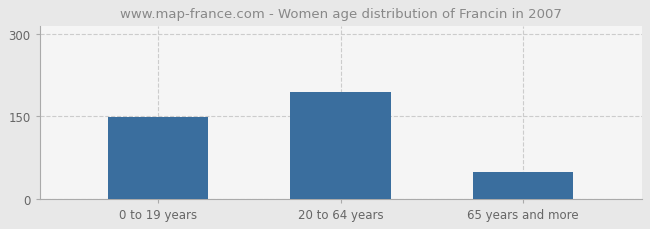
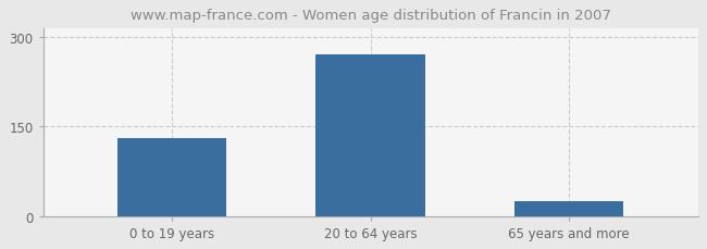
0 to 19 years: 148 -> 130
20 to 64 years: 194 -> 270
65 years and more: 48 -> 25
